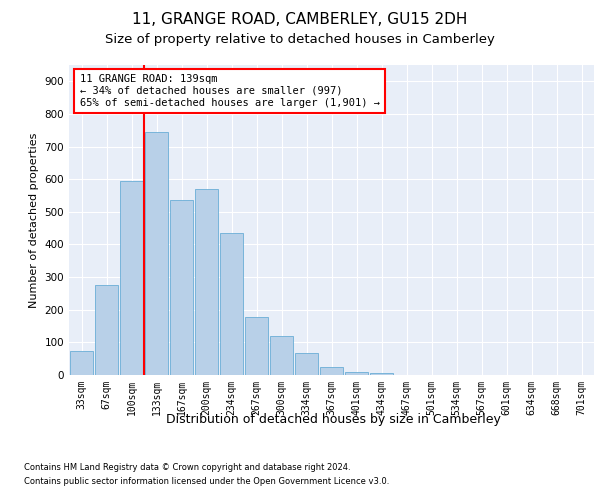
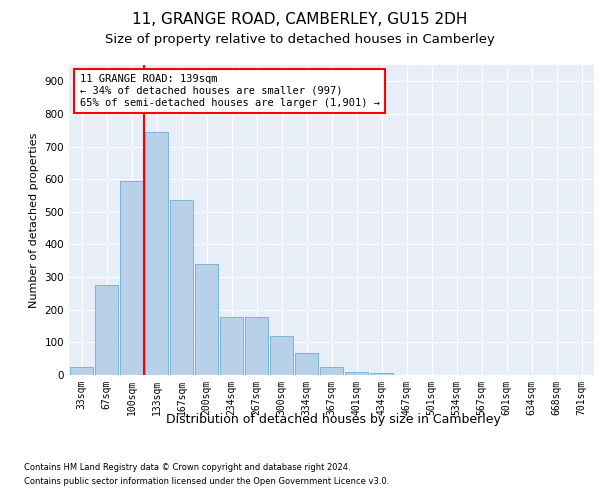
33sqm: 75 -> 25
200sqm: 570 -> 340
234sqm: 435 -> 178
